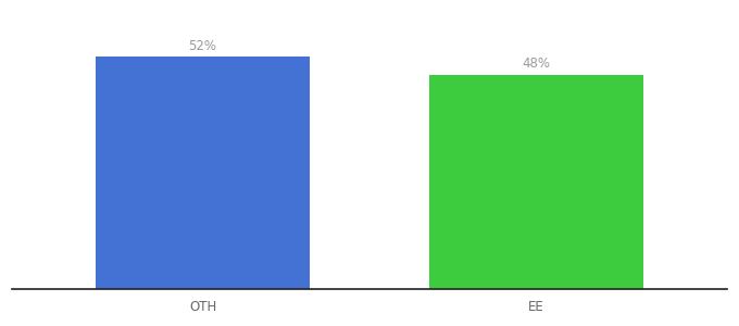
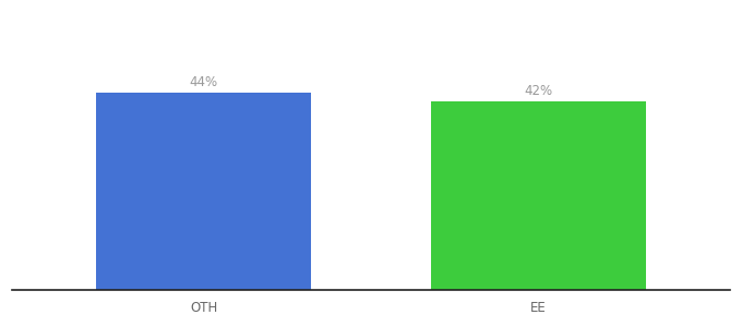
OTH: 52% -> 44%
EE: 48% -> 42%
